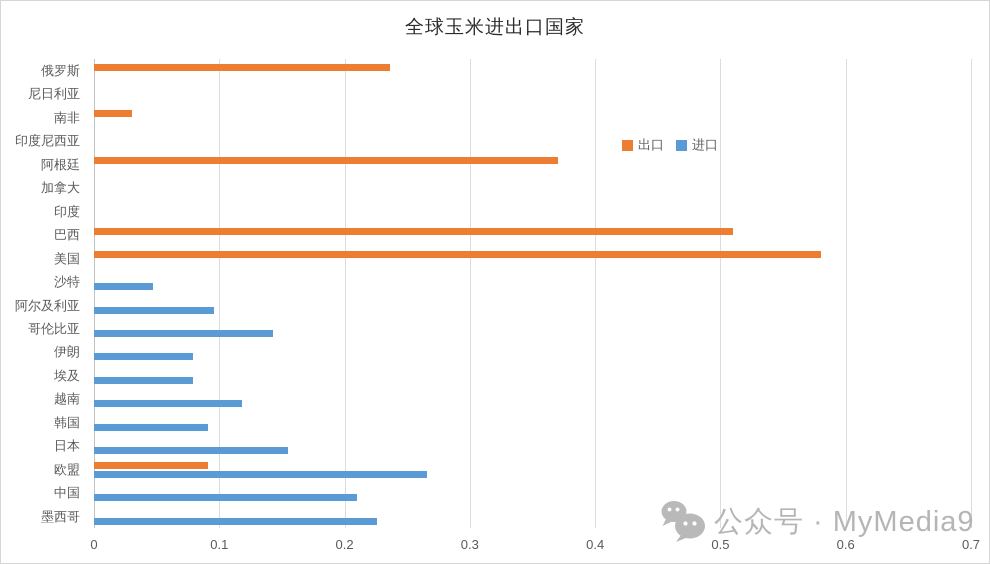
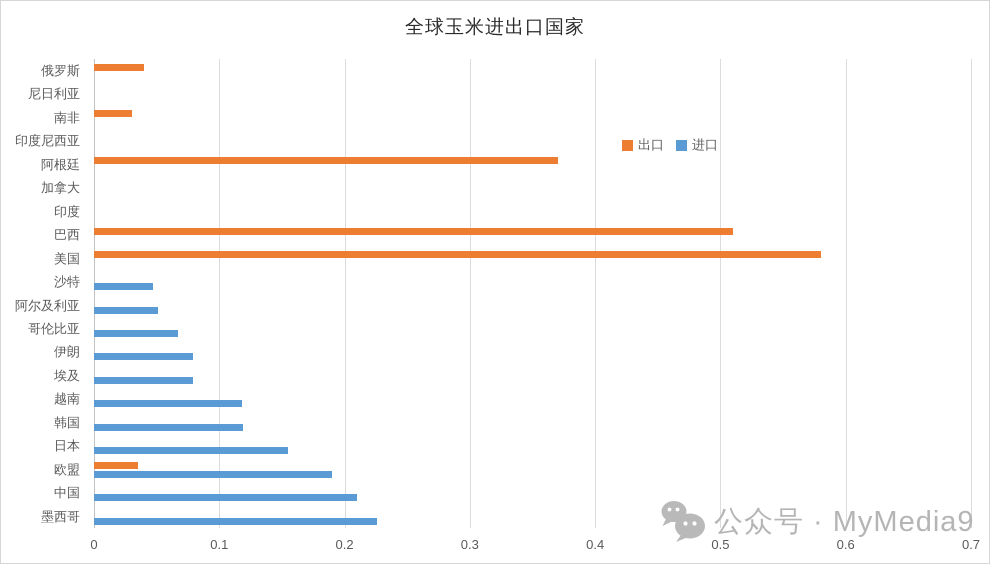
出口/俄罗斯: 0.236 -> 0.040
进口/阿尔及利亚: 0.096 -> 0.051
进口/哥伦比亚: 0.143 -> 0.067
进口/韩国: 0.091 -> 0.119
出口/欧盟: 0.091 -> 0.035
进口/欧盟: 0.266 -> 0.190
